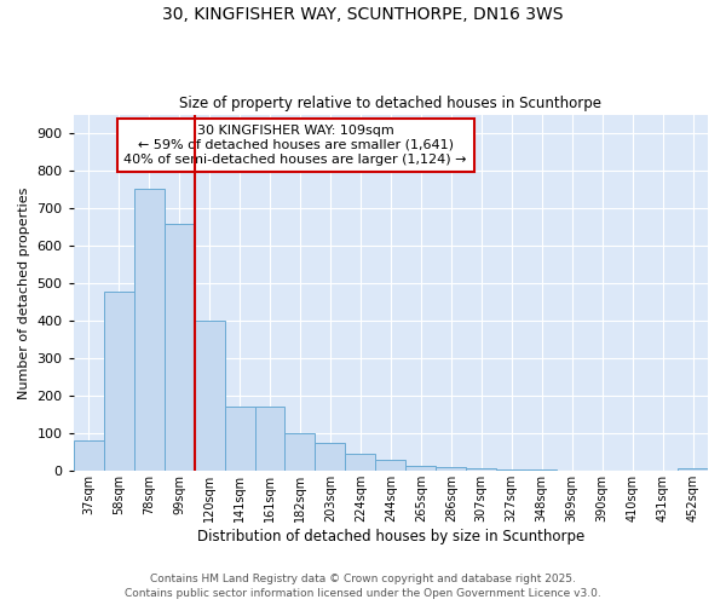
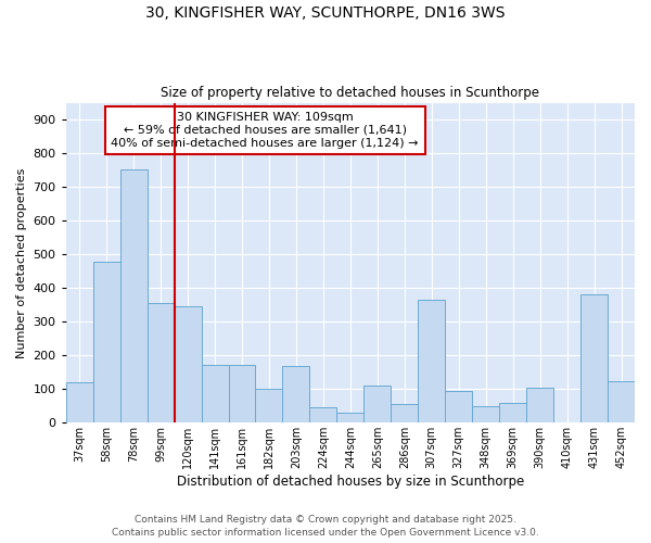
37sqm: 80 -> 120
99sqm: 660 -> 355
120sqm: 400 -> 345
203sqm: 75 -> 170
265sqm: 14 -> 110
286sqm: 11 -> 55
307sqm: 7 -> 365
327sqm: 4 -> 95
348sqm: 3 -> 50
369sqm: 2 -> 60
390sqm: 1 -> 105
431sqm: 1 -> 380
452sqm: 8 -> 125
